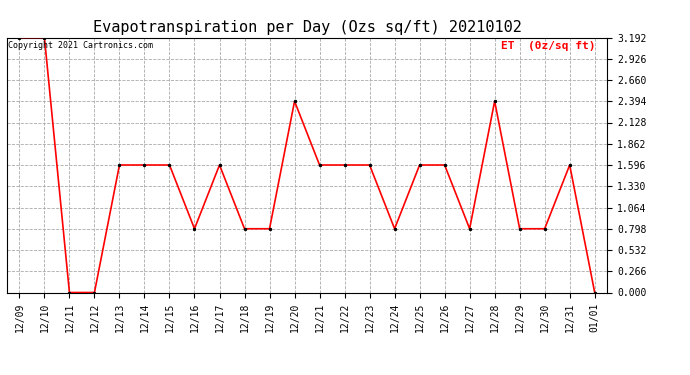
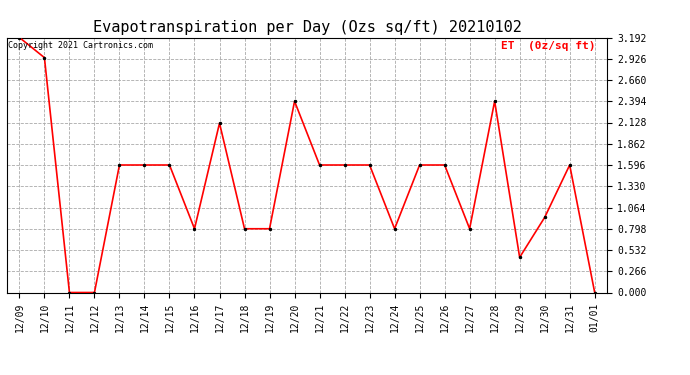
12/10: 3.19 -> 2.94
12/17: 1.60 -> 2.12
12/29: 0.80 -> 0.44
12/30: 0.80 -> 0.94
